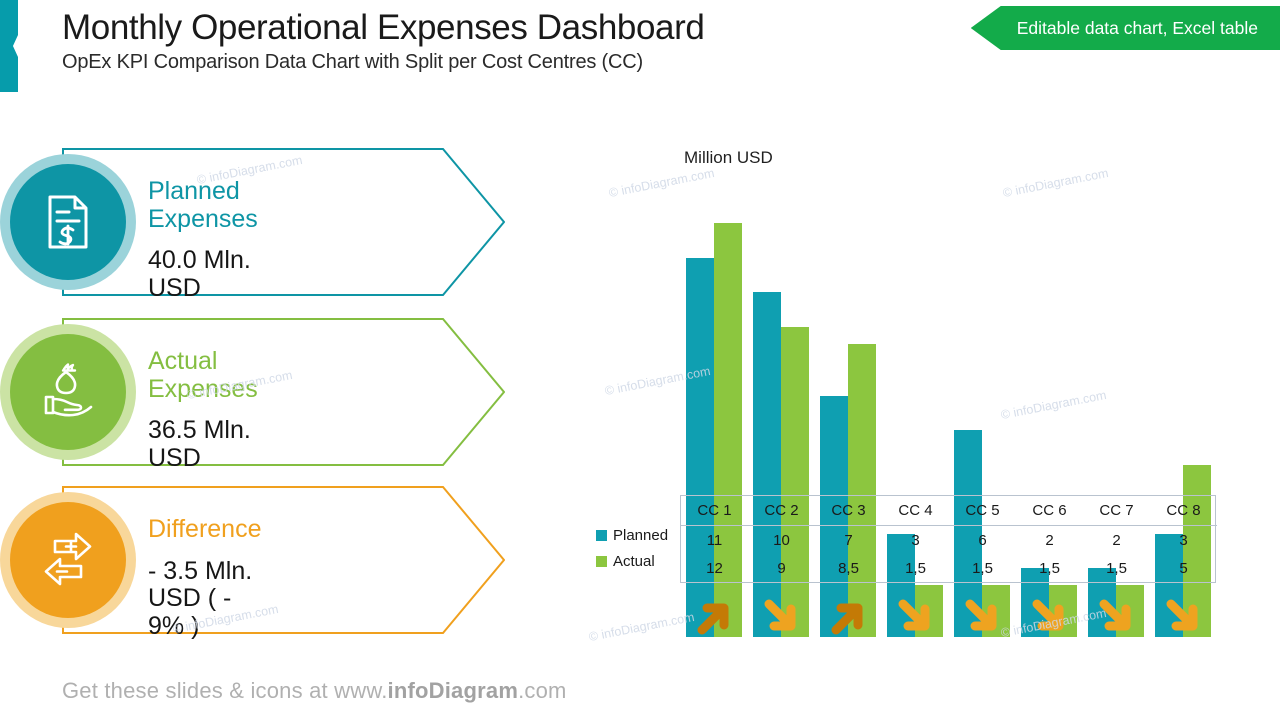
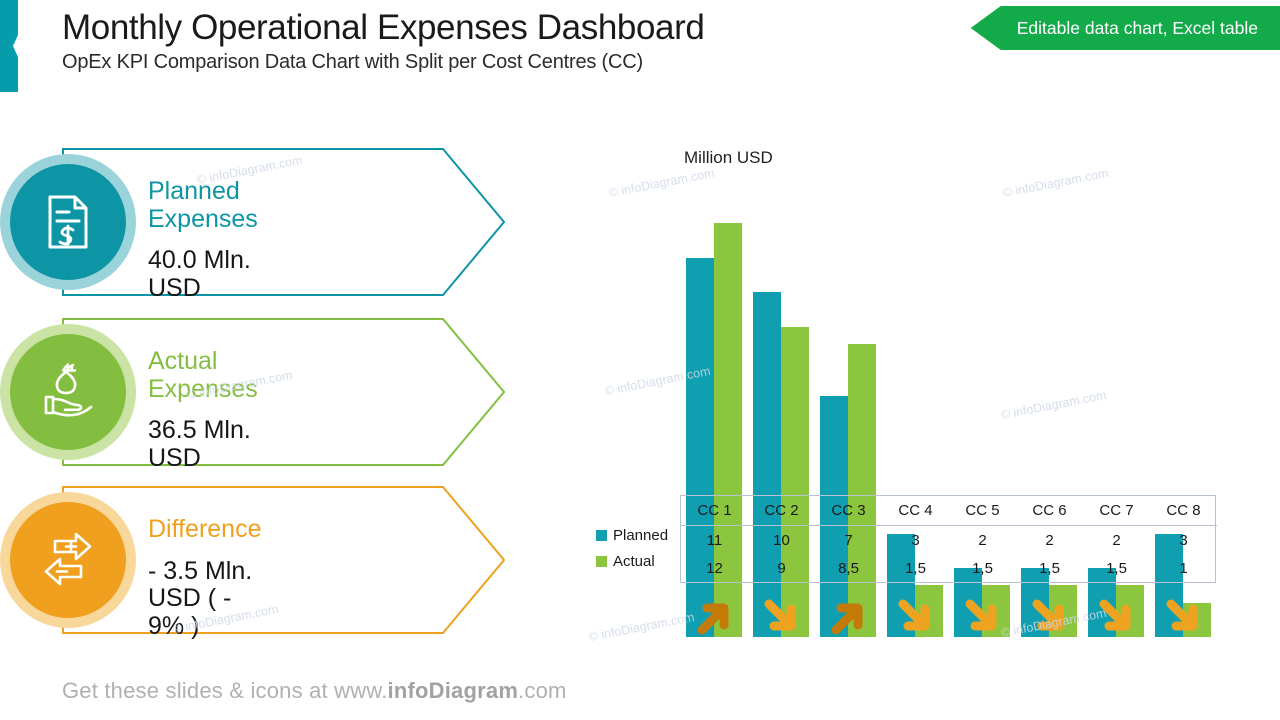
Planned/CC 5: 6 -> 2
Actual/CC 8: 5 -> 1
